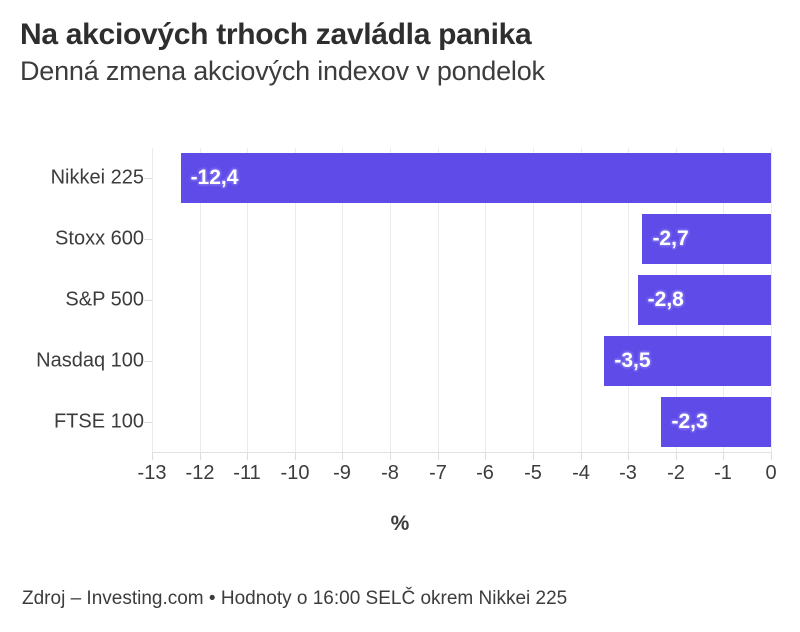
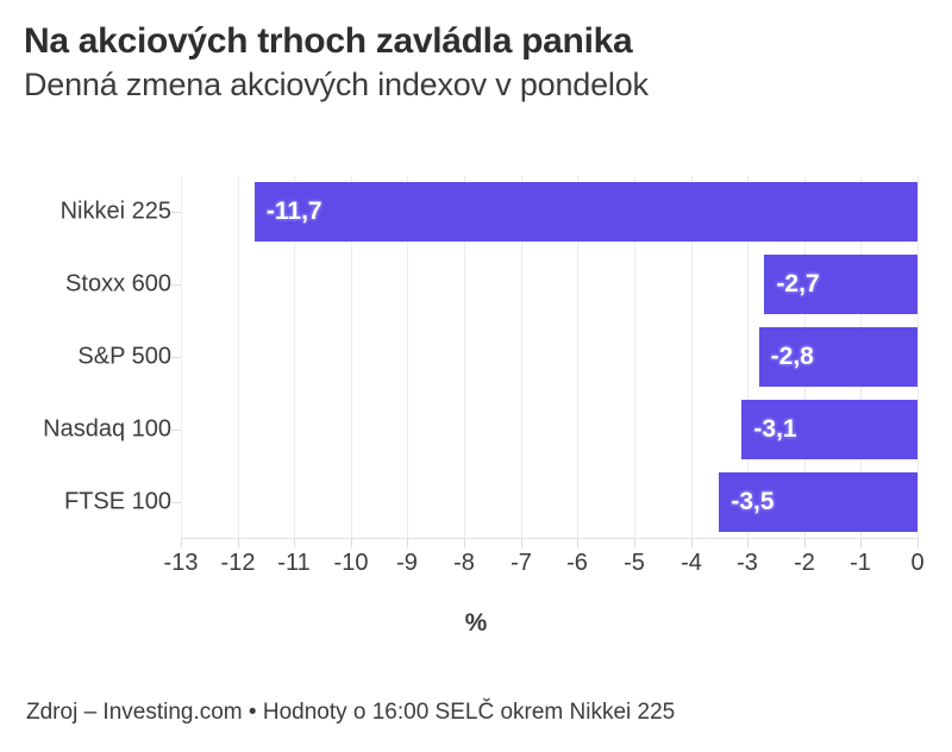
Nikkei 225: -12,4 -> -11,7
Nasdaq 100: -3,5 -> -3,1
FTSE 100: -2,3 -> -3,5
